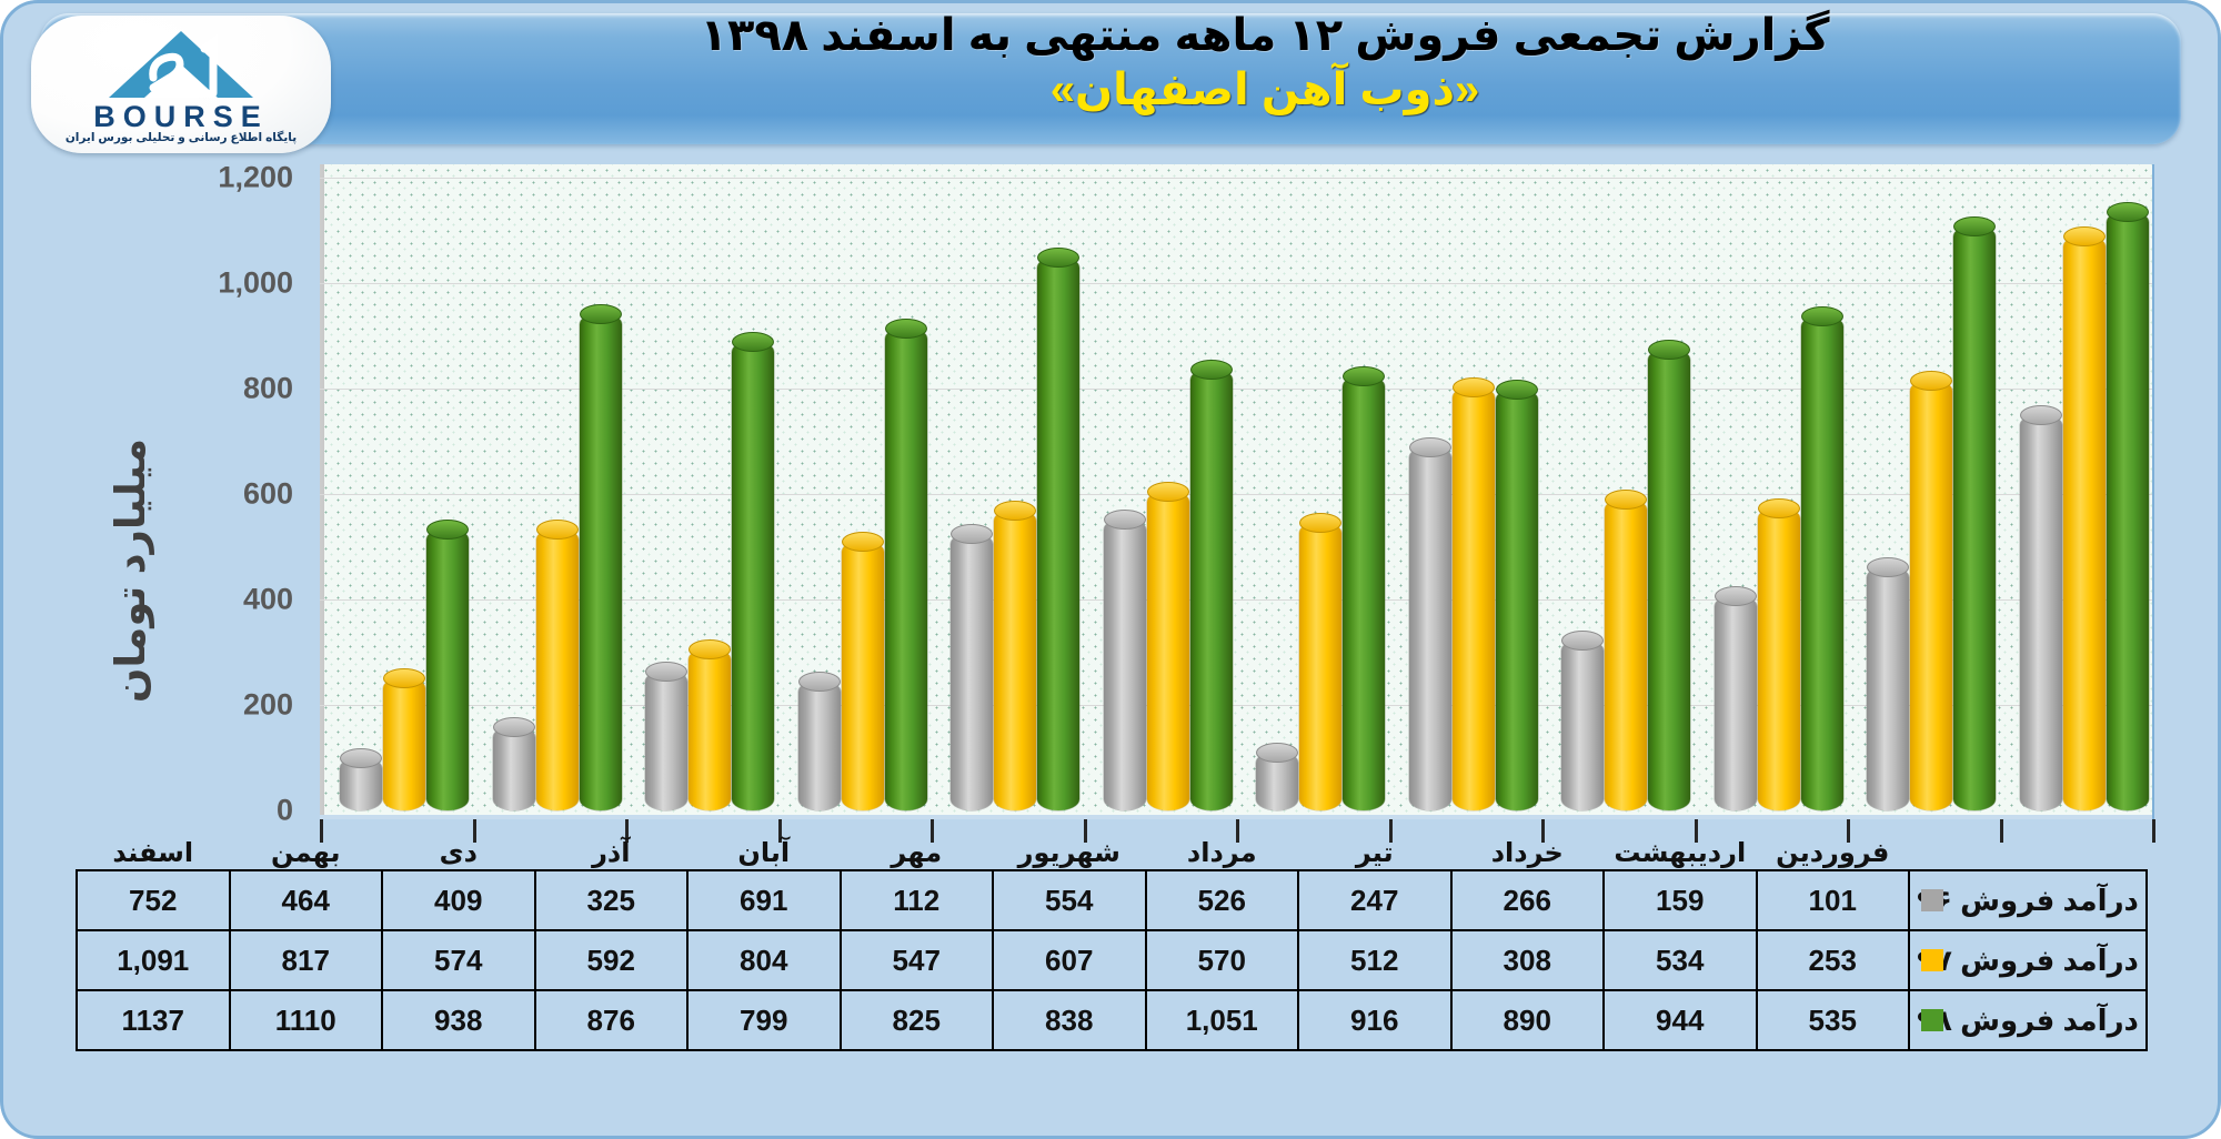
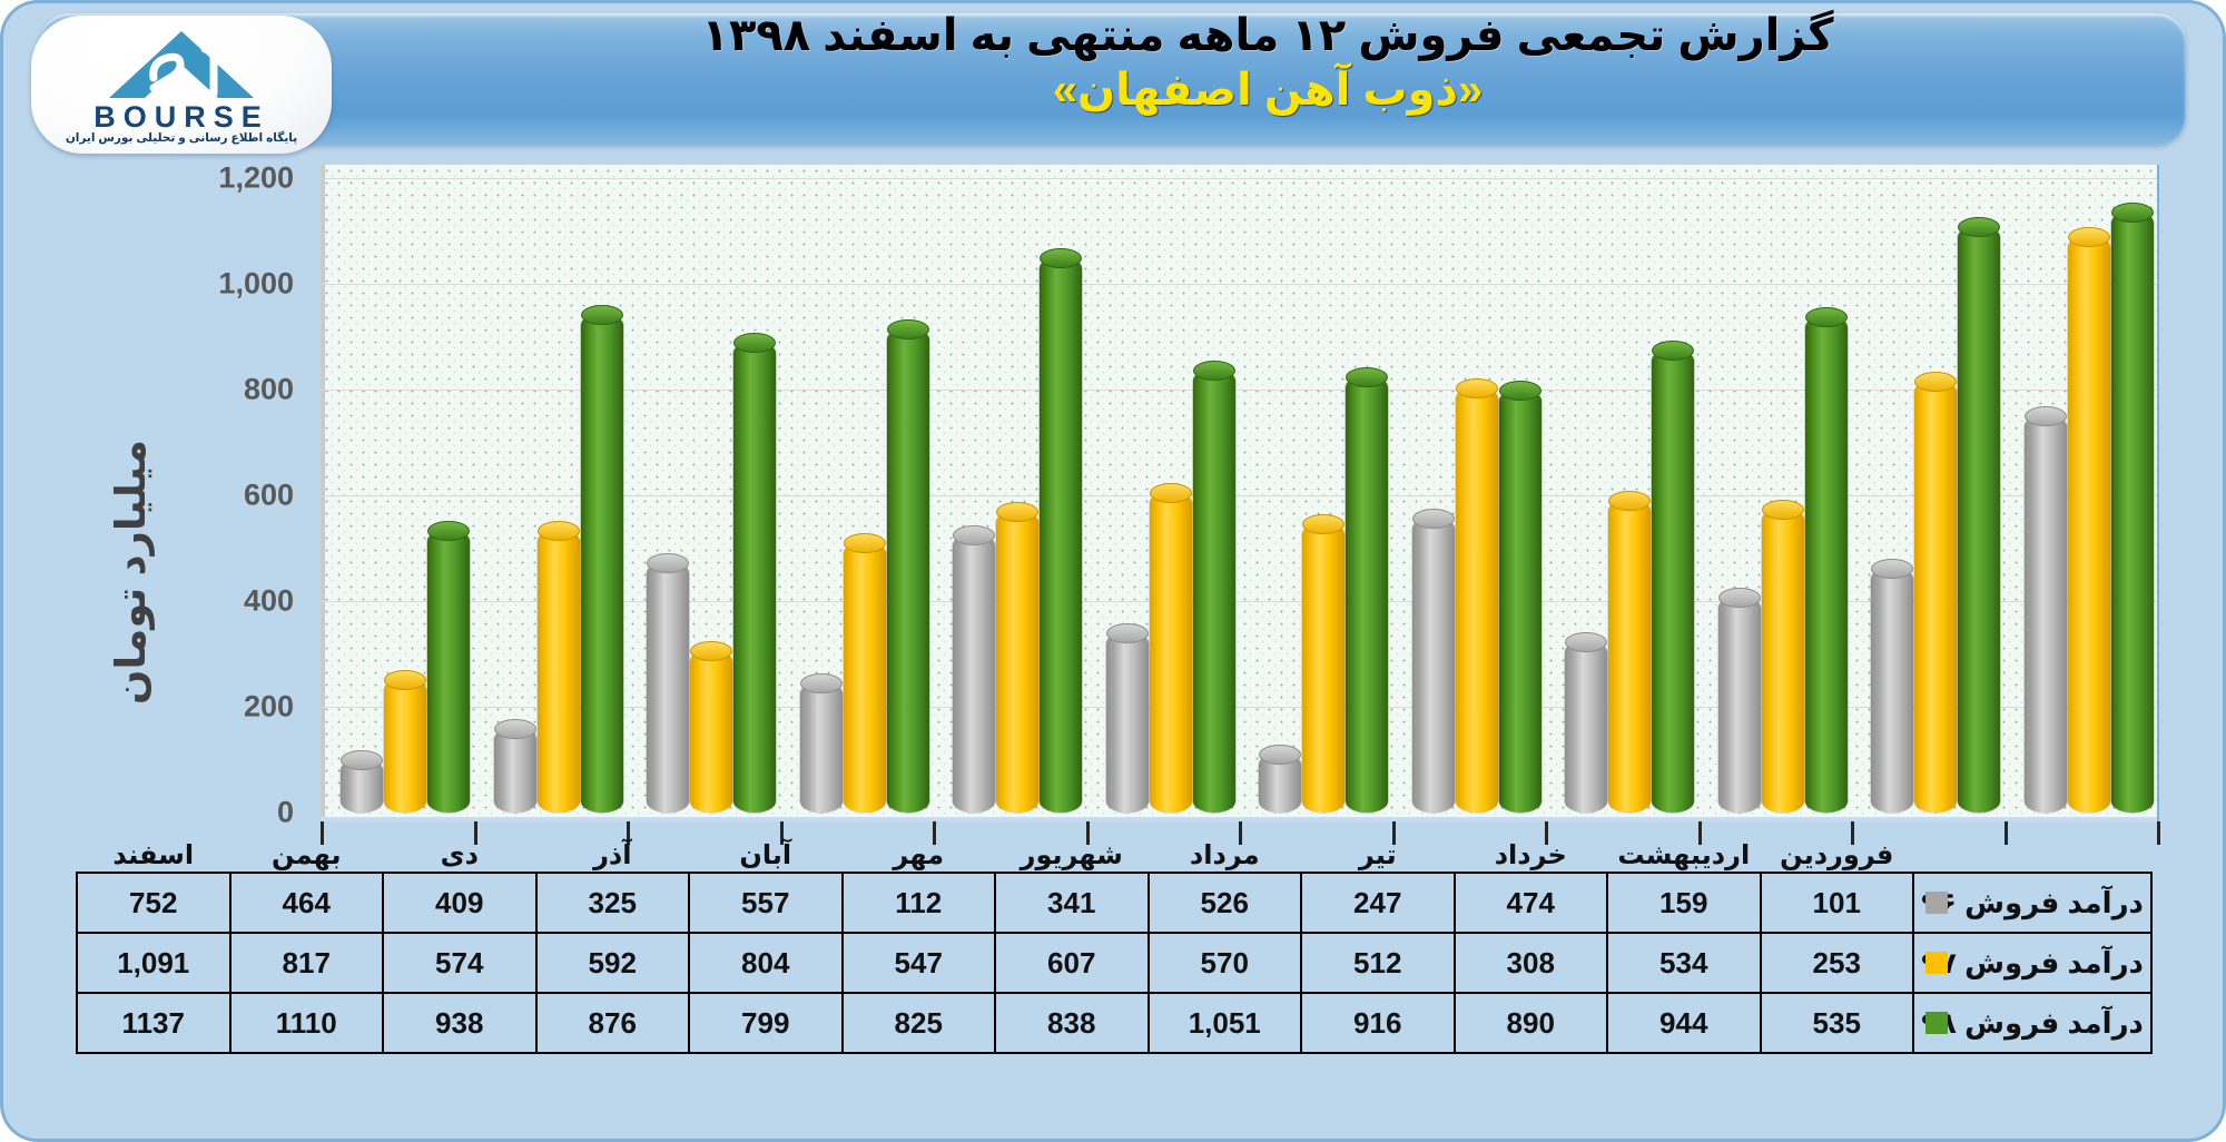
درآمد فروش ۹۶/خرداد: 266 -> 474
درآمد فروش ۹۶/شهریور: 554 -> 341
درآمد فروش ۹۶/آبان: 691 -> 557
